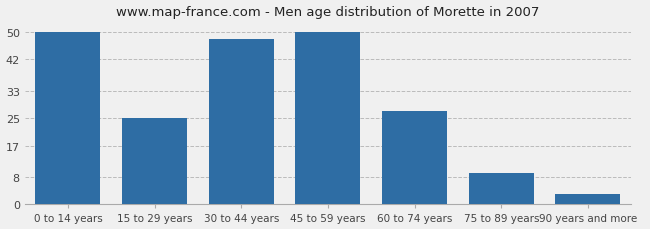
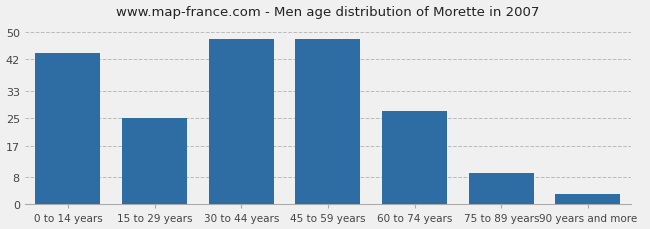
0 to 14 years: 50 -> 44
45 to 59 years: 50 -> 48
